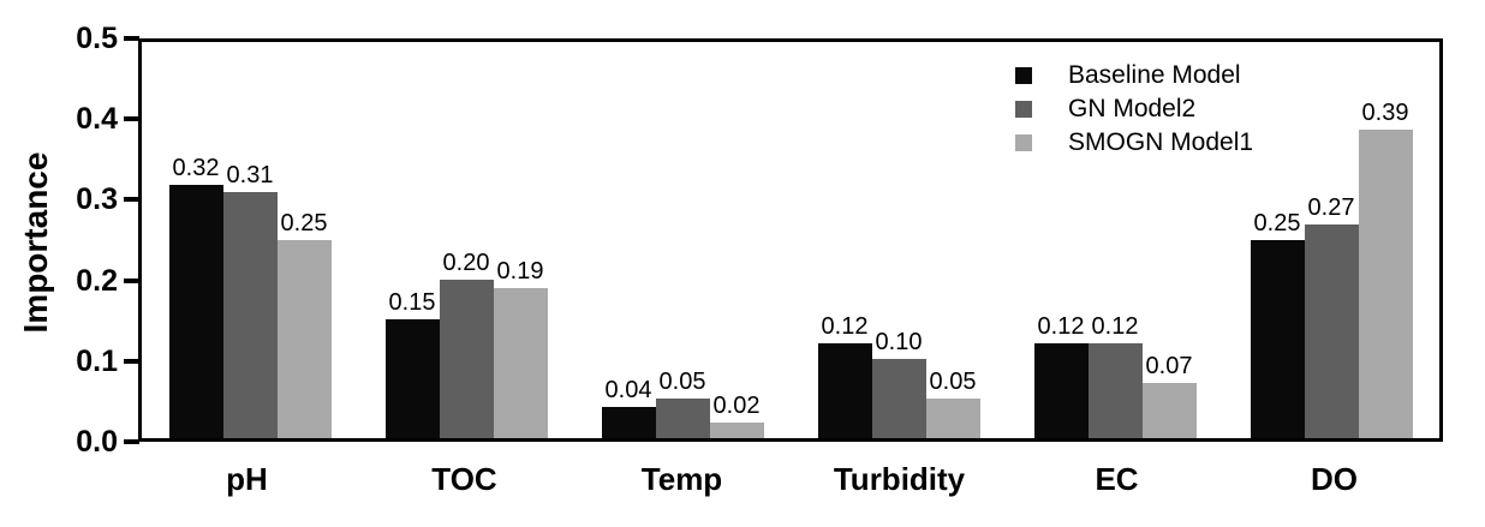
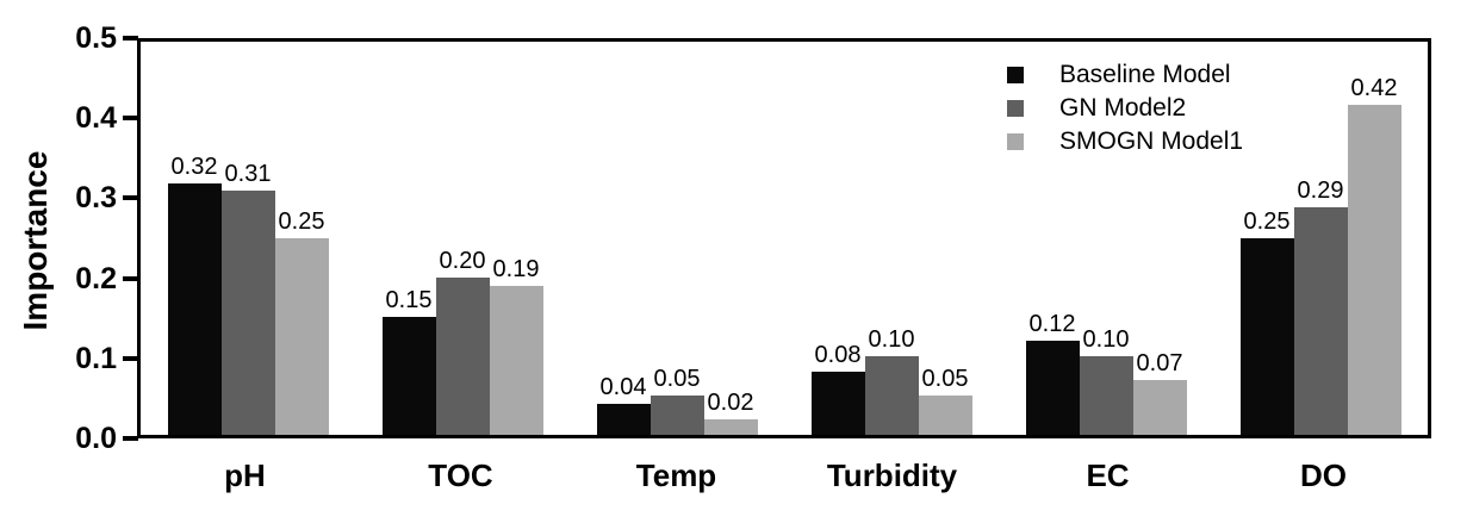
Baseline Model/Turbidity: 0.12 -> 0.08
GN Model2/EC: 0.12 -> 0.10
GN Model2/DO: 0.27 -> 0.29
SMOGN Model1/DO: 0.39 -> 0.42
